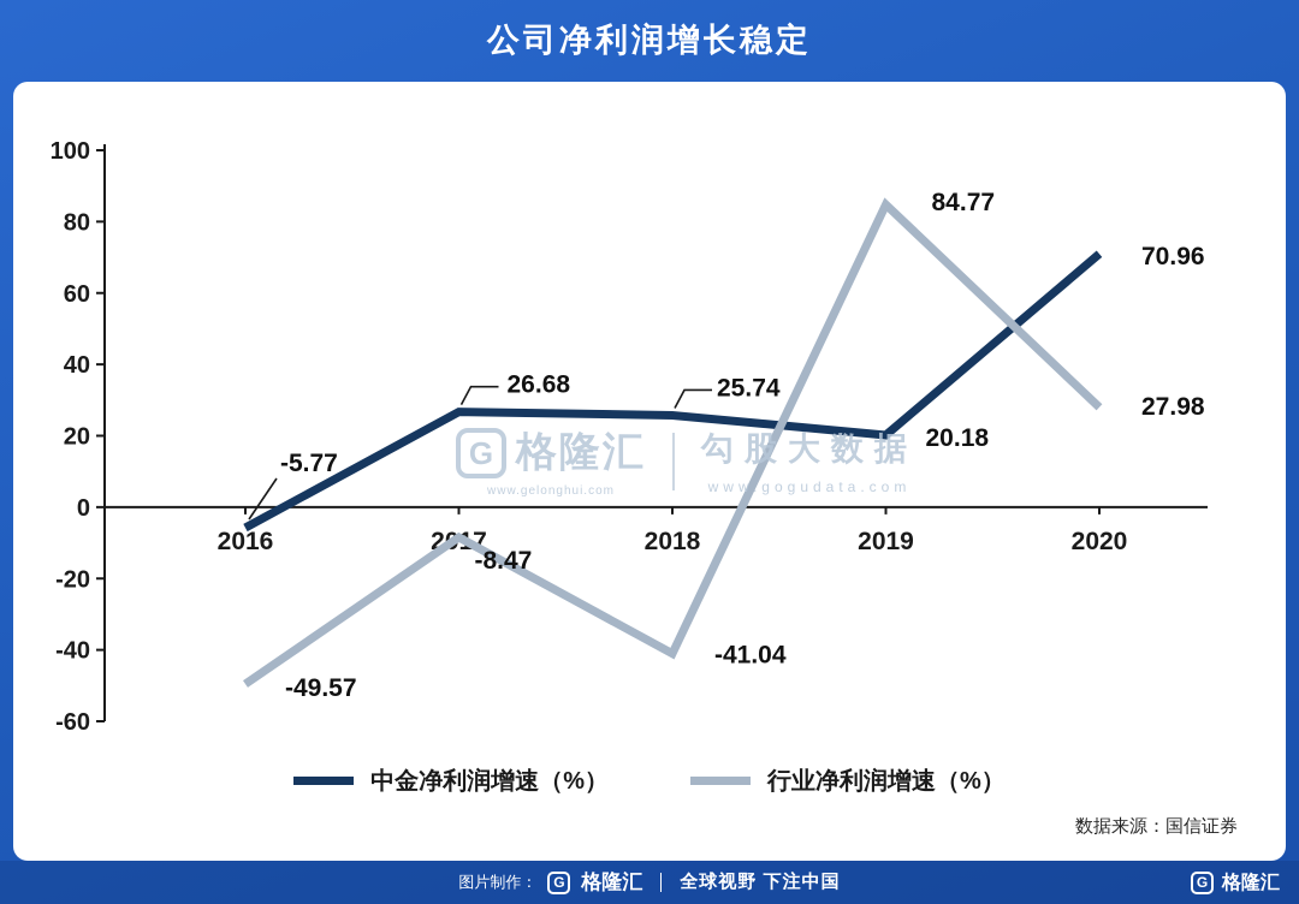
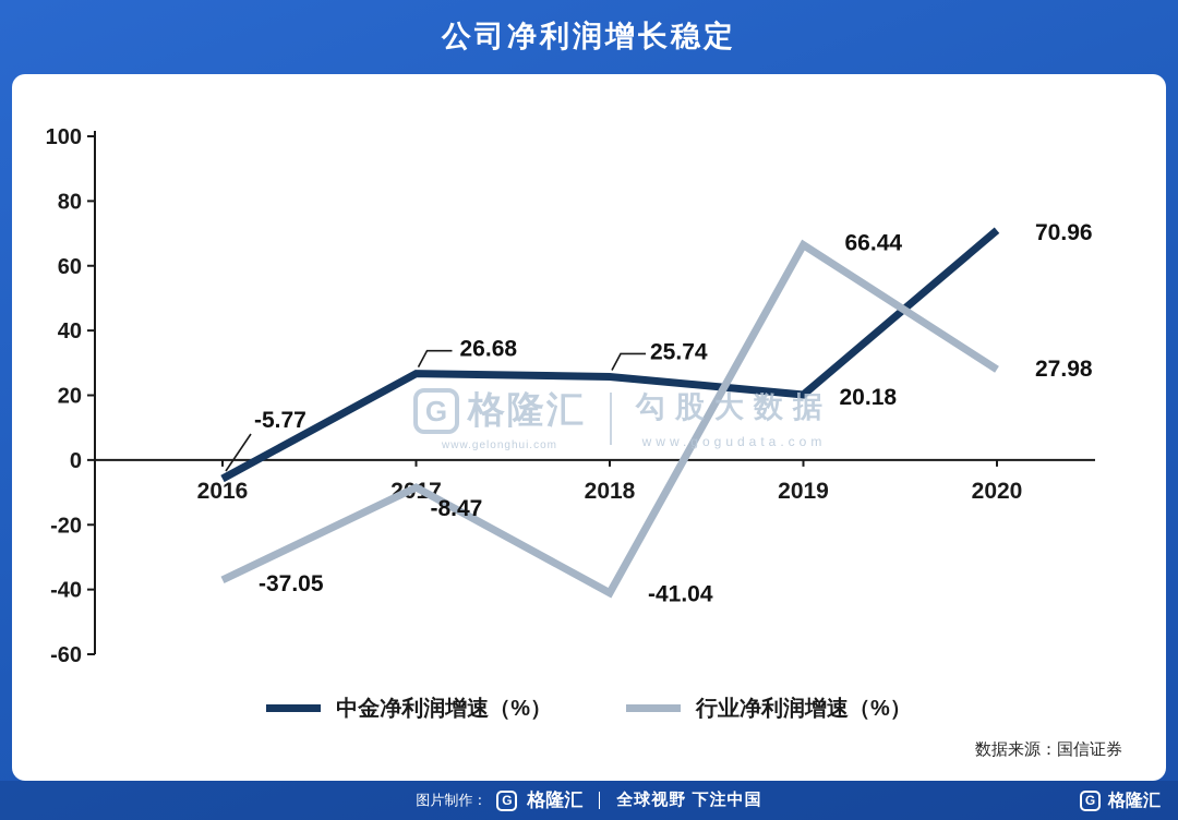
行业净利润增速（%）/2016: -49.57 -> -37.05
行业净利润增速（%）/2019: 84.77 -> 66.44
